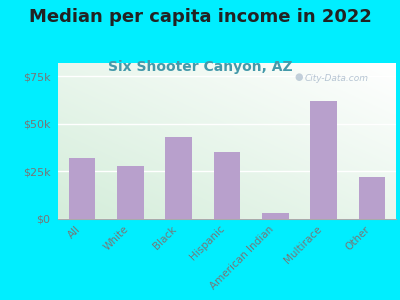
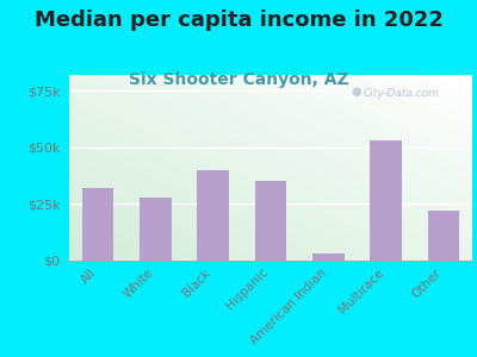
Black: $43k -> $40k
Multirace: $62k -> $53k
